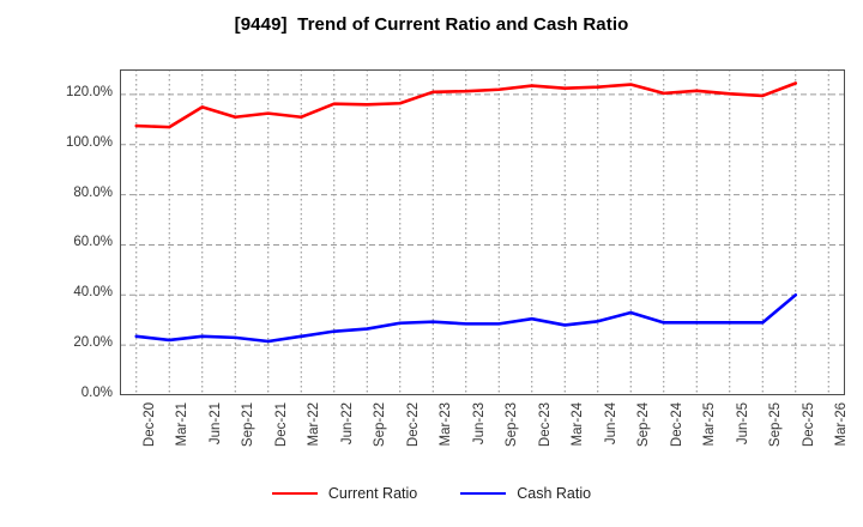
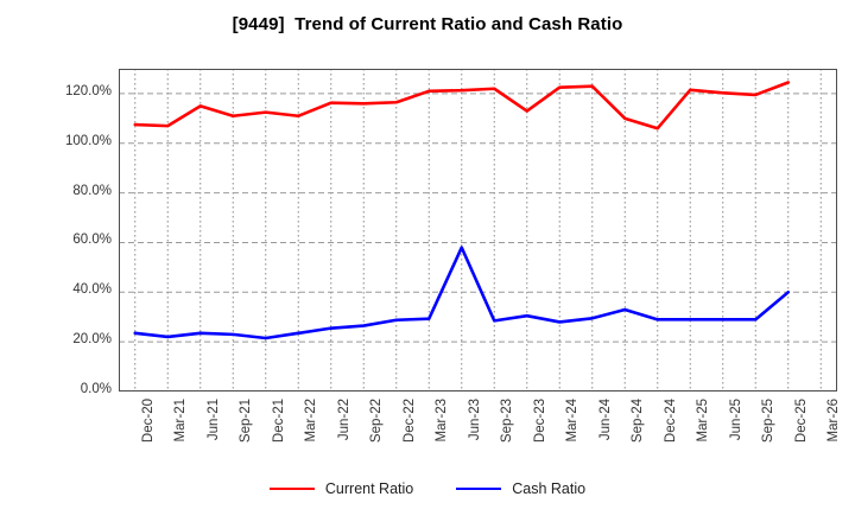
Cash Ratio/Jun-23: 28% -> 58%
Current Ratio/Dec-23: 124% -> 113%
Current Ratio/Sep-24: 124% -> 110%
Current Ratio/Dec-24: 120% -> 106%
